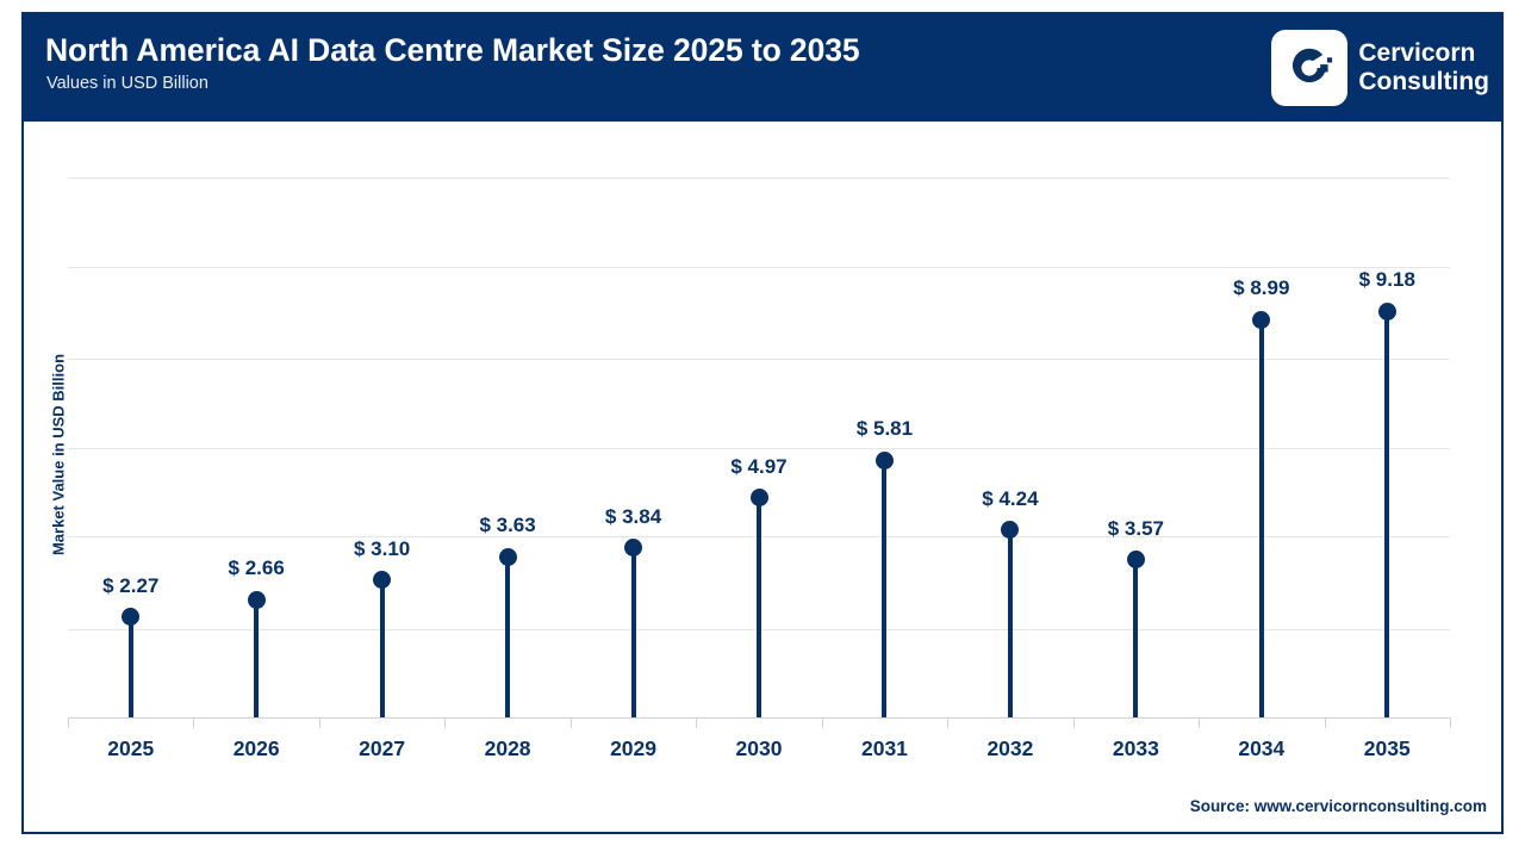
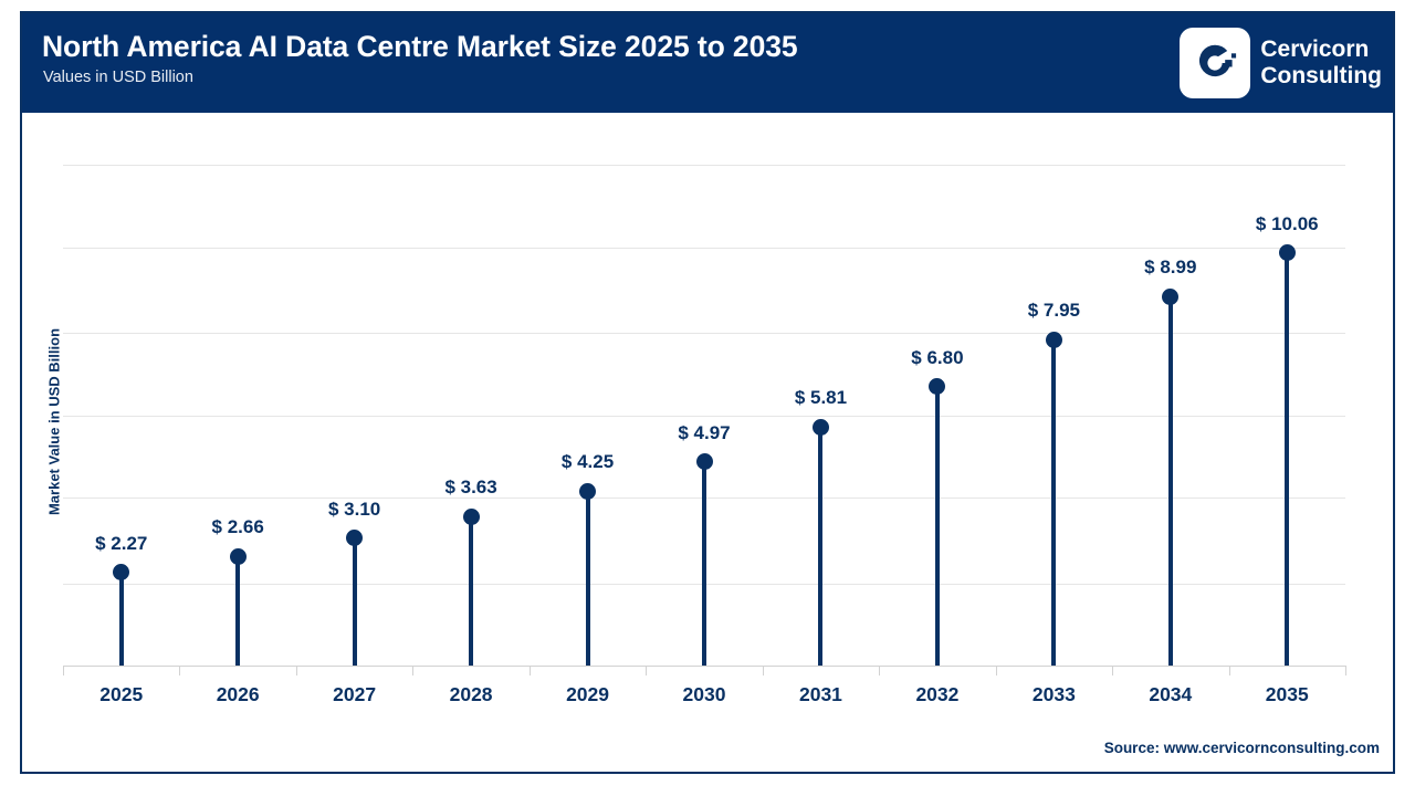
2029: 3.84 -> 4.25
2032: 4.24 -> 6.80
2033: 3.57 -> 7.95
2035: 9.18 -> 10.06
